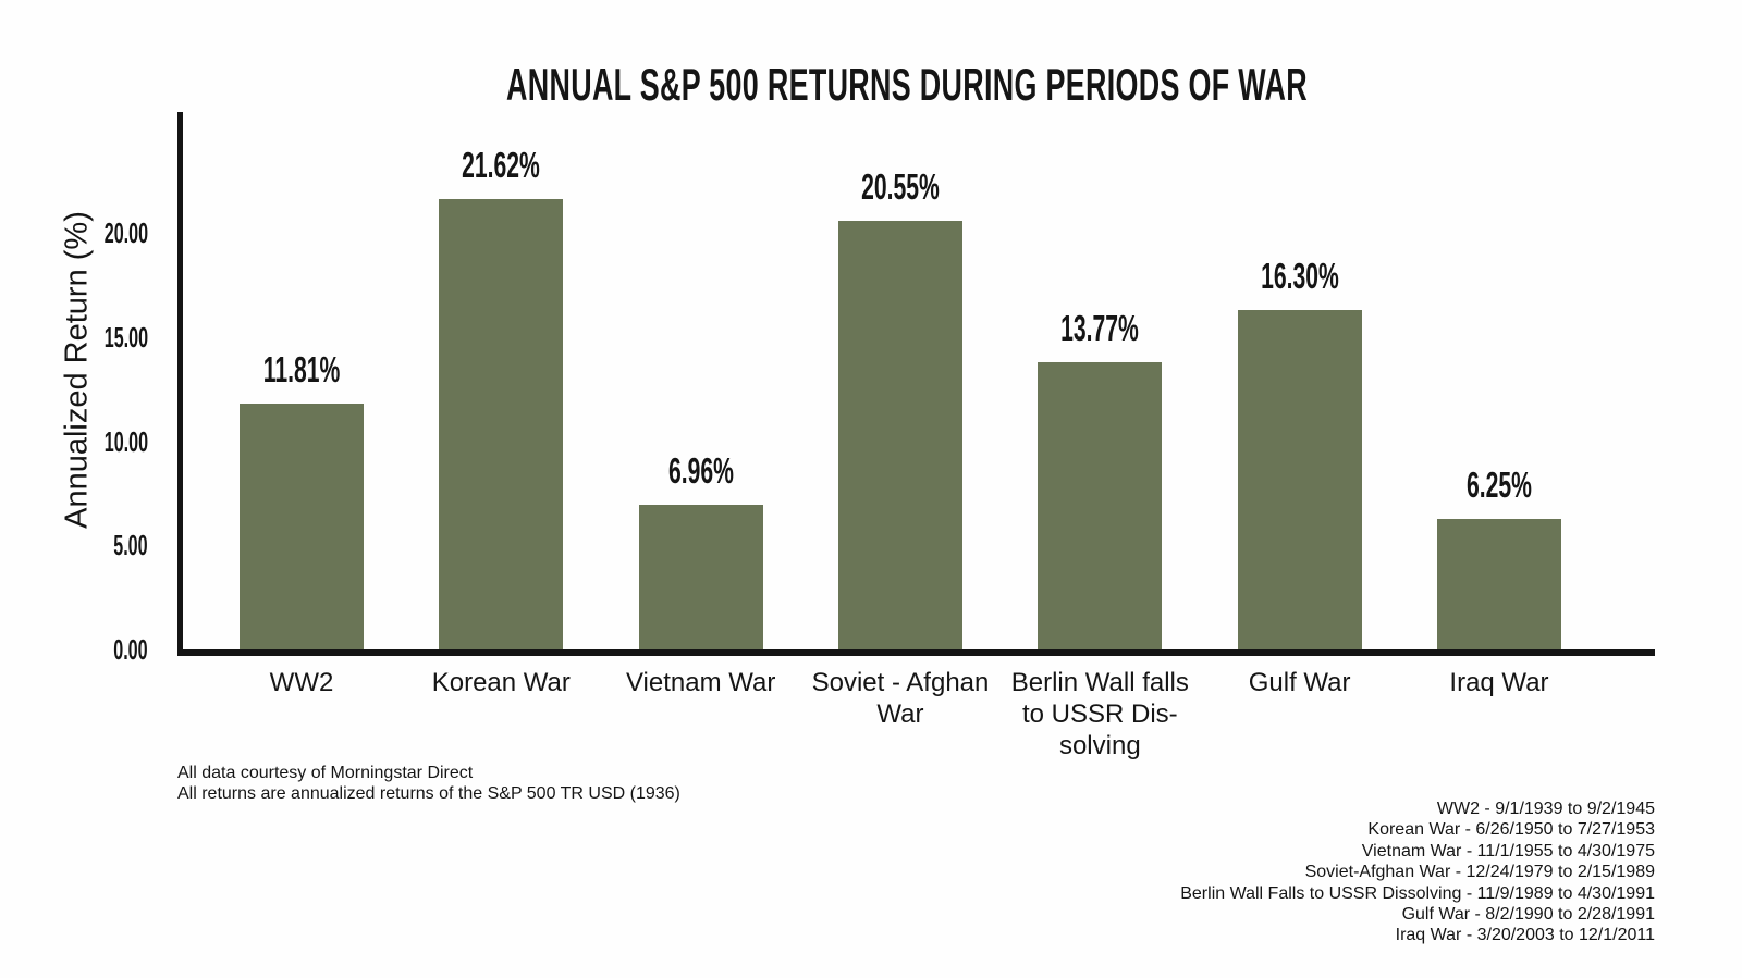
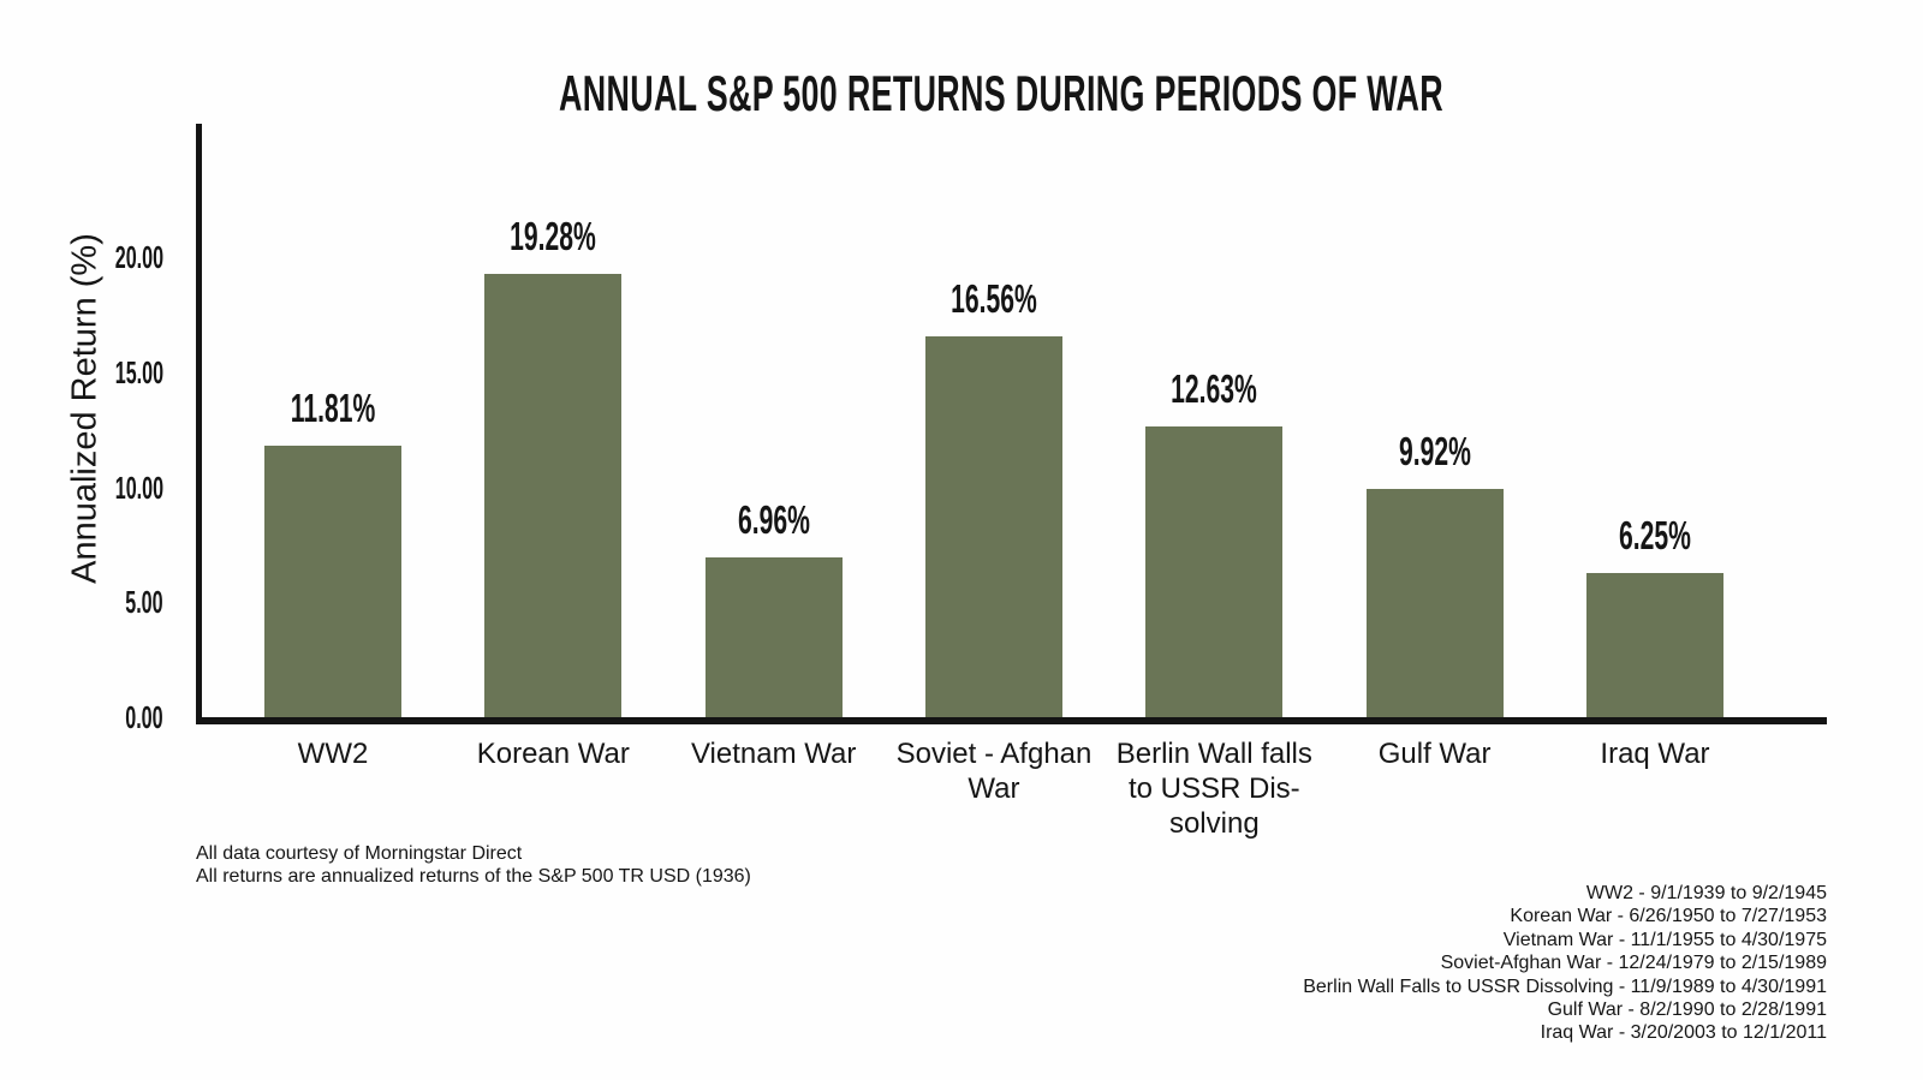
Korean War: 21.62% -> 19.28%
Soviet - Afghan War: 20.55% -> 16.56%
Berlin Wall falls to USSR Dis- solving: 13.77% -> 12.63%
Gulf War: 16.30% -> 9.92%
